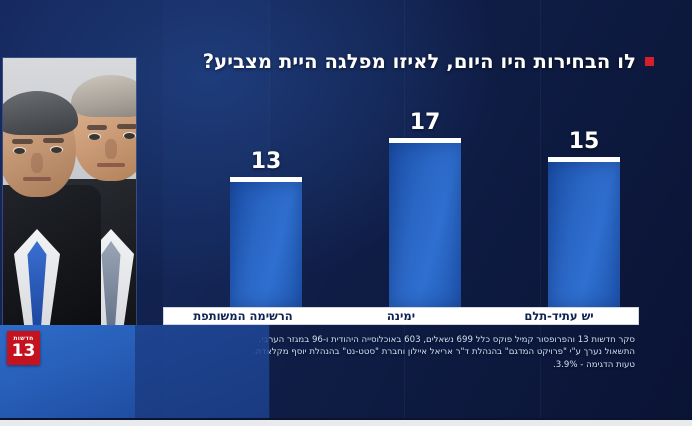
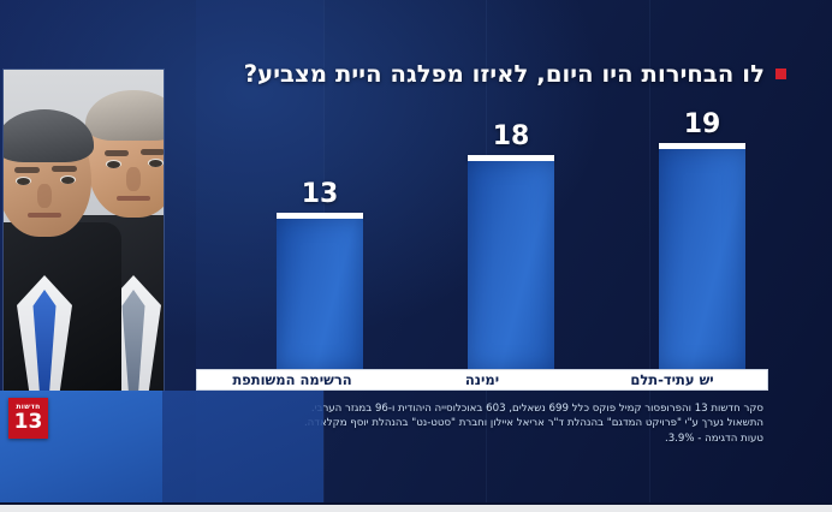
יש עתיד-תלם: 15 -> 19
ימינה: 17 -> 18
